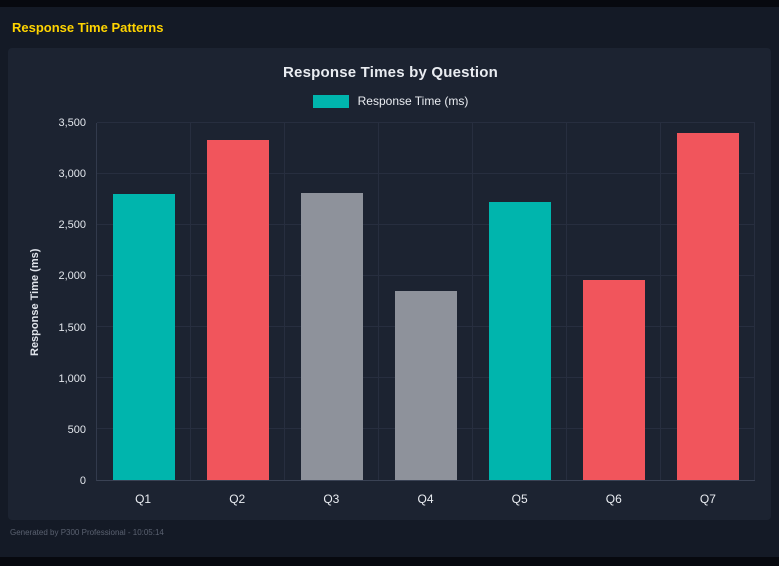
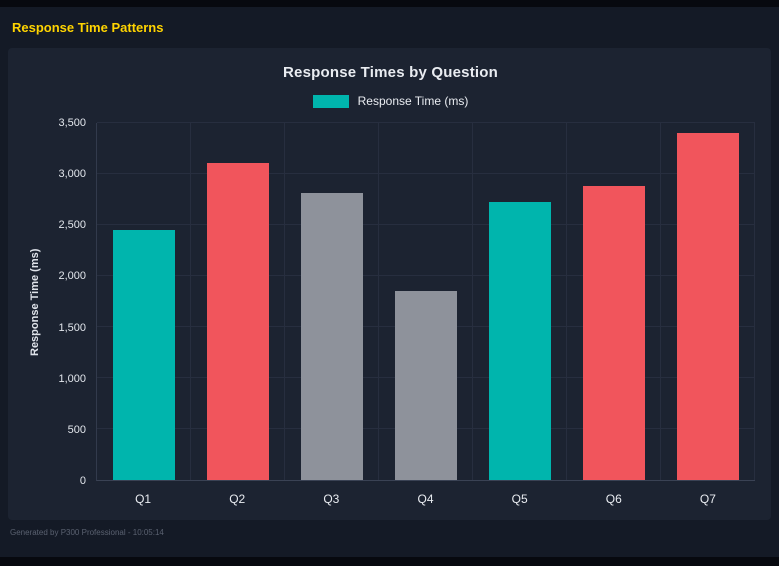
Q1: 2800 -> 2450
Q2: 3330 -> 3110
Q6: 1960 -> 2880
